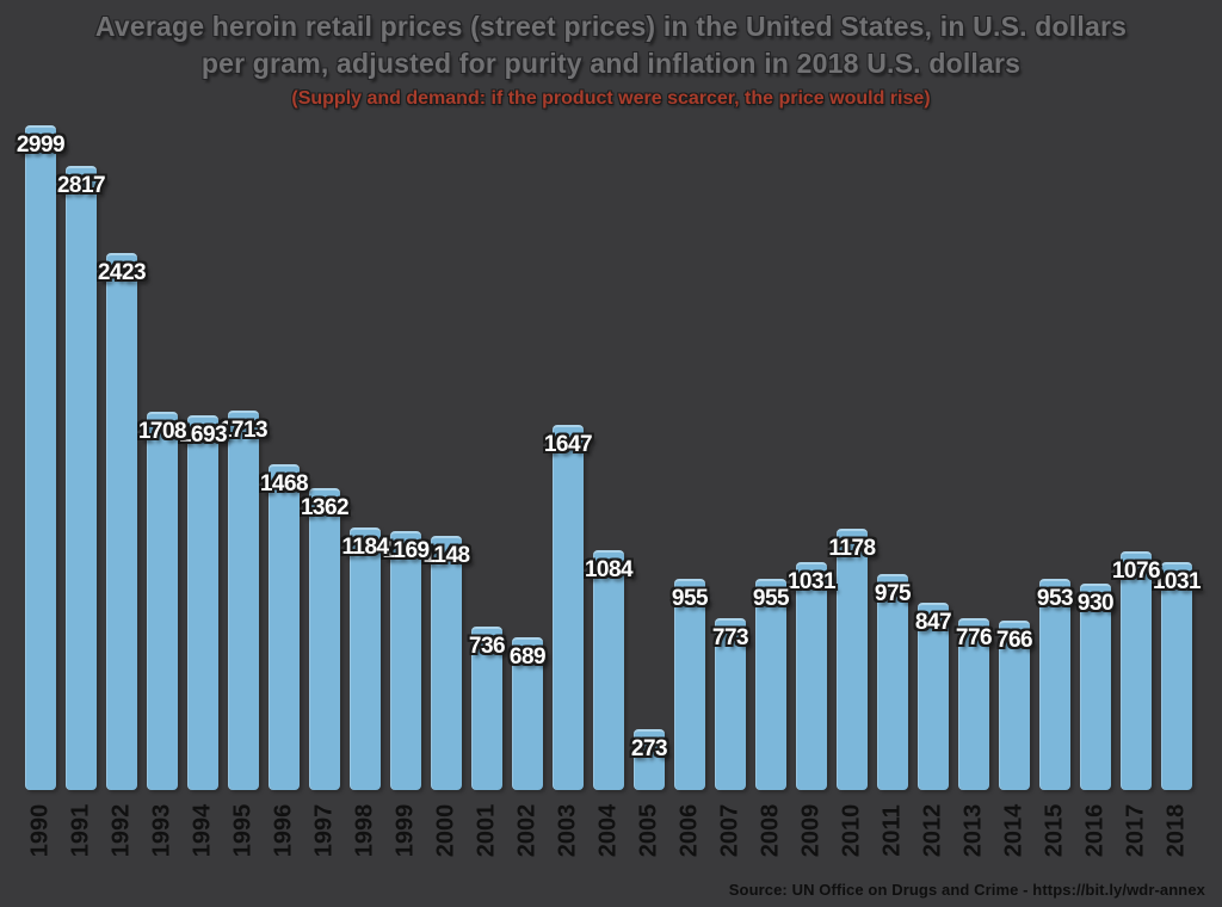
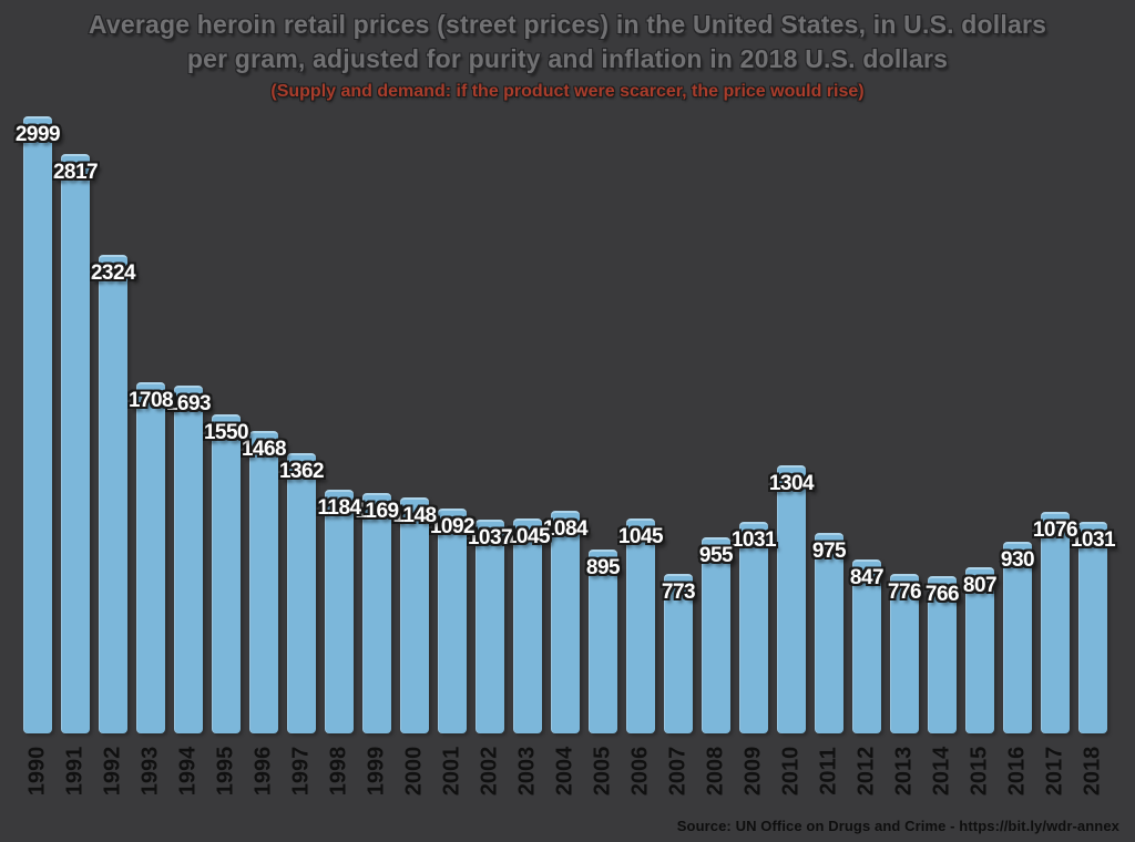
1992: 2423 -> 2324
1995: 1713 -> 1550
2001: 736 -> 1092
2002: 689 -> 1037
2003: 1647 -> 1045
2005: 273 -> 895
2006: 955 -> 1045
2010: 1178 -> 1304
2015: 953 -> 807
